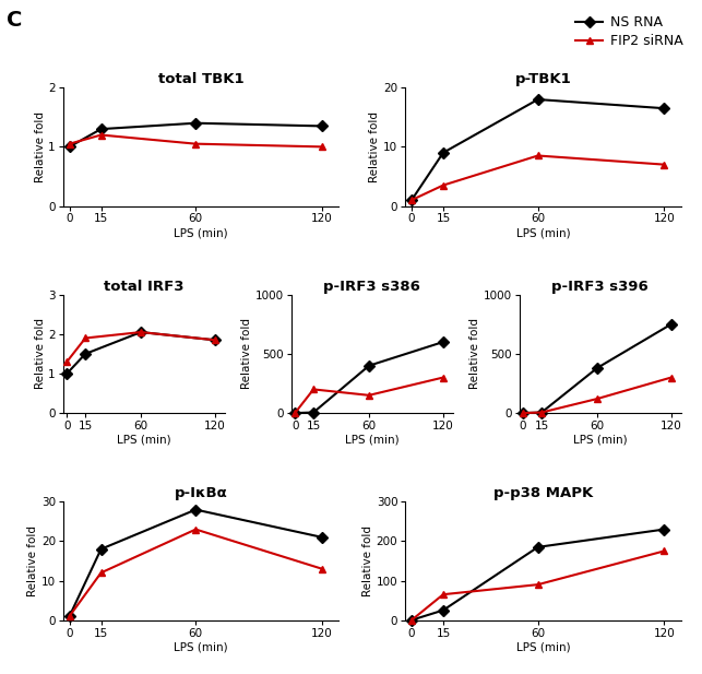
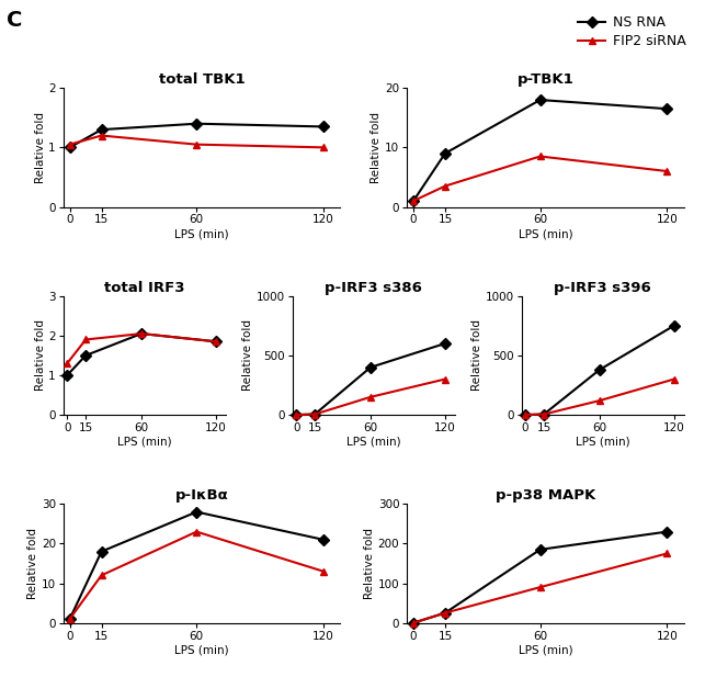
p-TBK1/FIP2 siRNA/120: 7.0 -> 6.0
p-IRF3 s386/FIP2 siRNA/15: 200 -> 0
p-p38 MAPK/FIP2 siRNA/15: 65 -> 25
